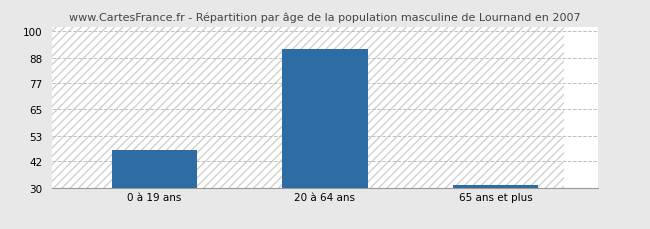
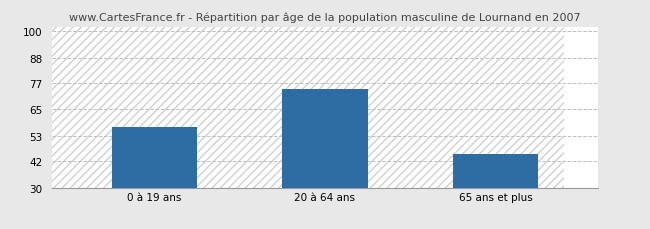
0 à 19 ans: 47 -> 57
20 à 64 ans: 92 -> 74
65 ans et plus: 31 -> 45
